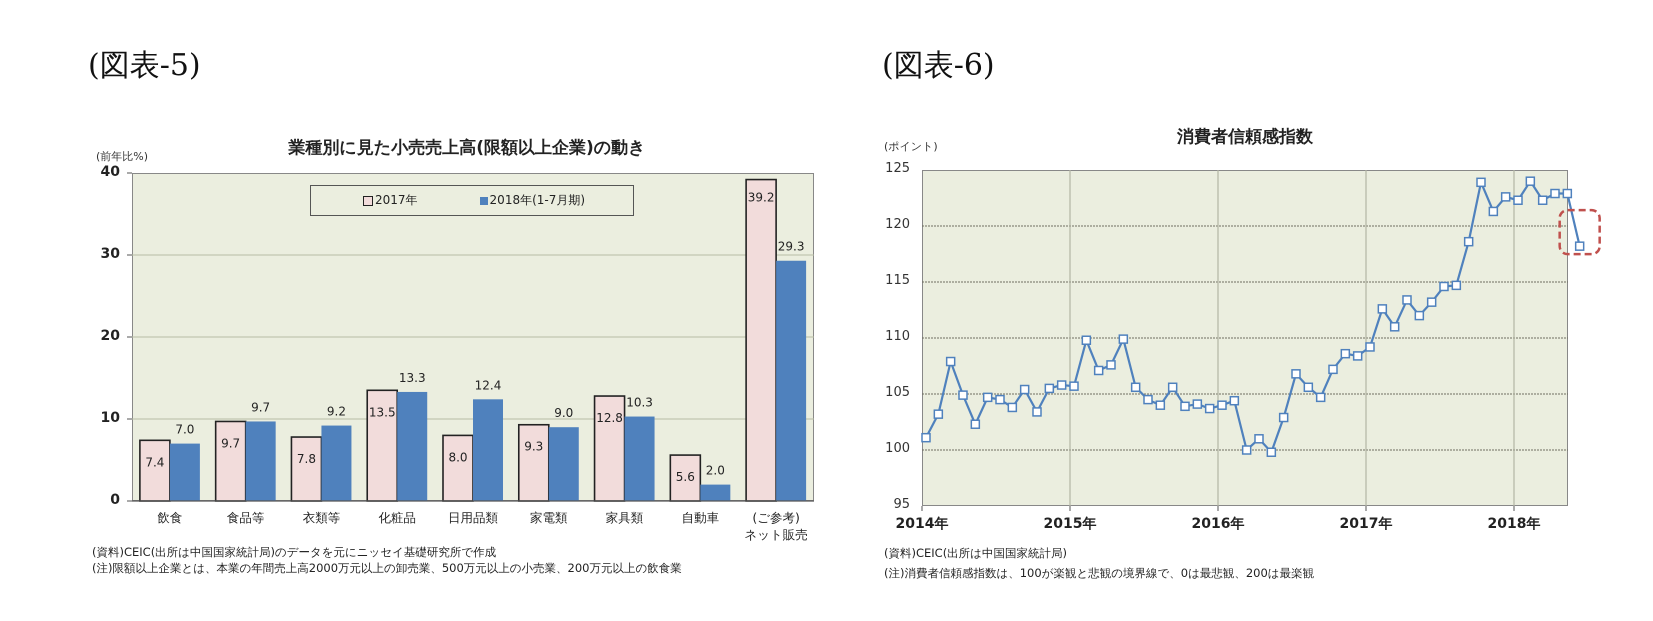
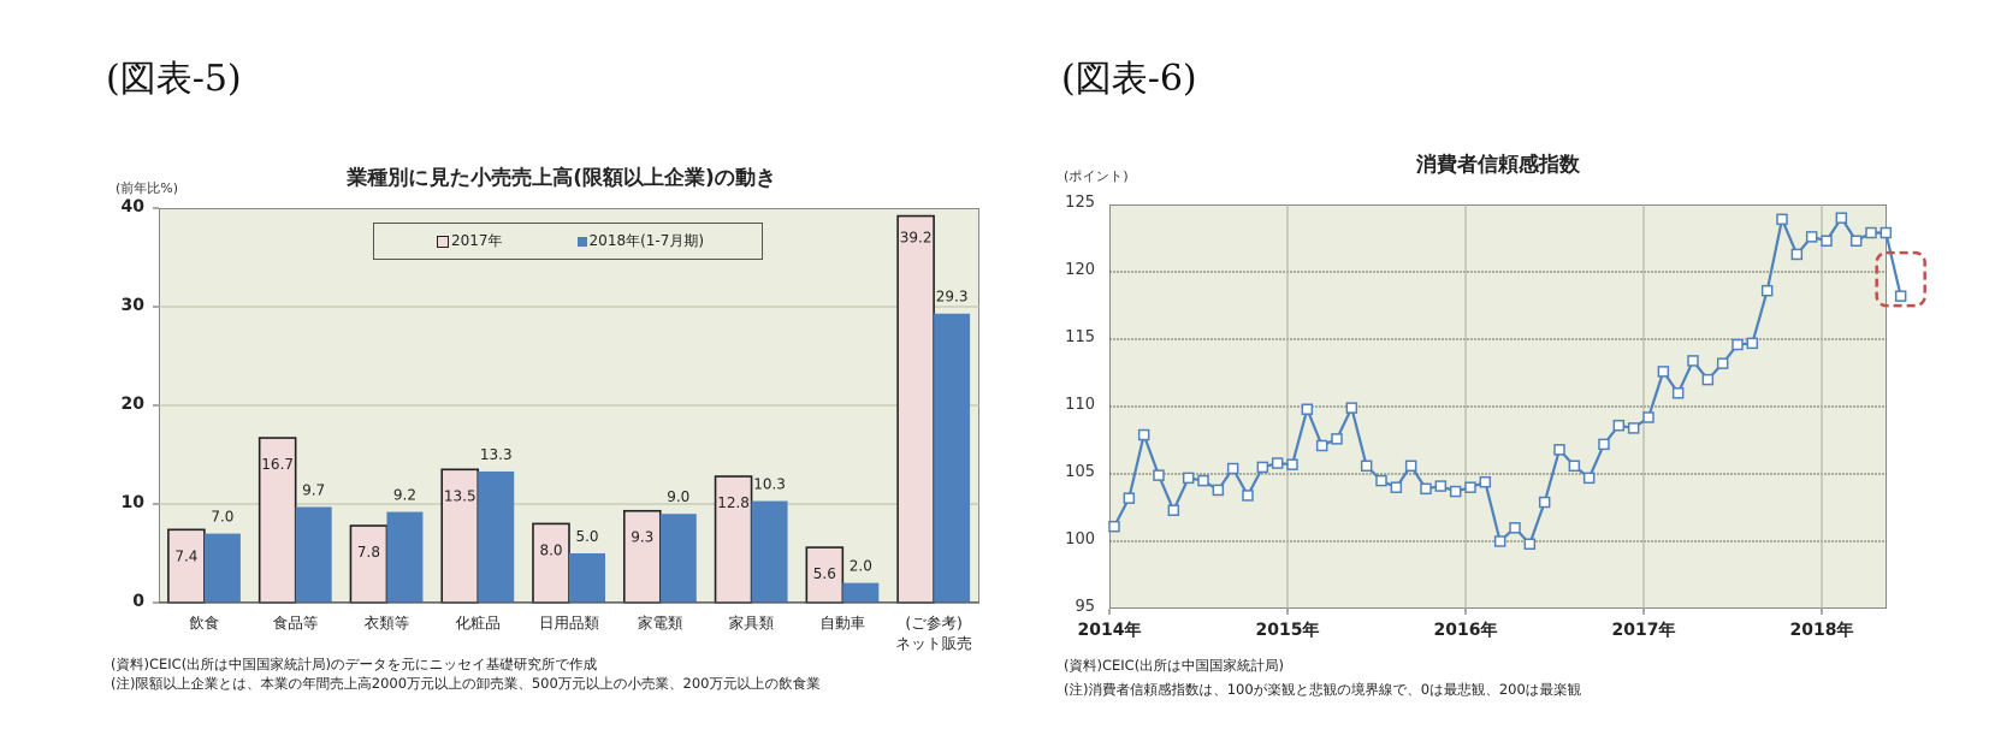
業種別に見た小売売上高(限額以上企業)の動き/2017年/食品等: 9.7 -> 16.7
業種別に見た小売売上高(限額以上企業)の動き/2018年(1-7月期)/日用品類: 12.4 -> 5.0
